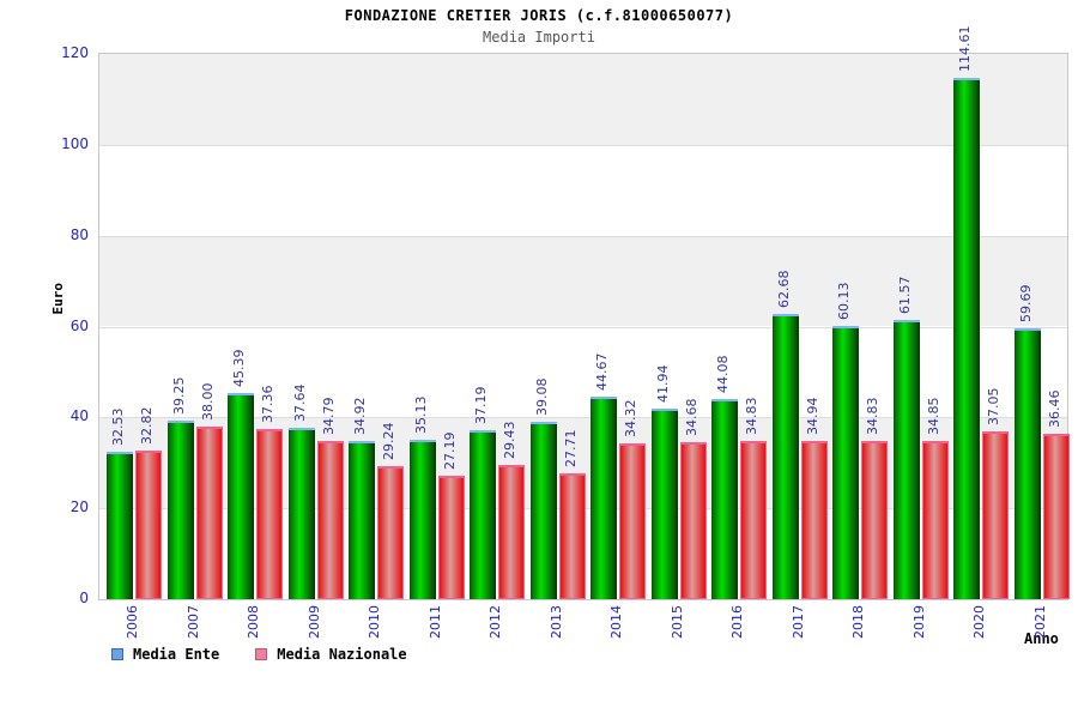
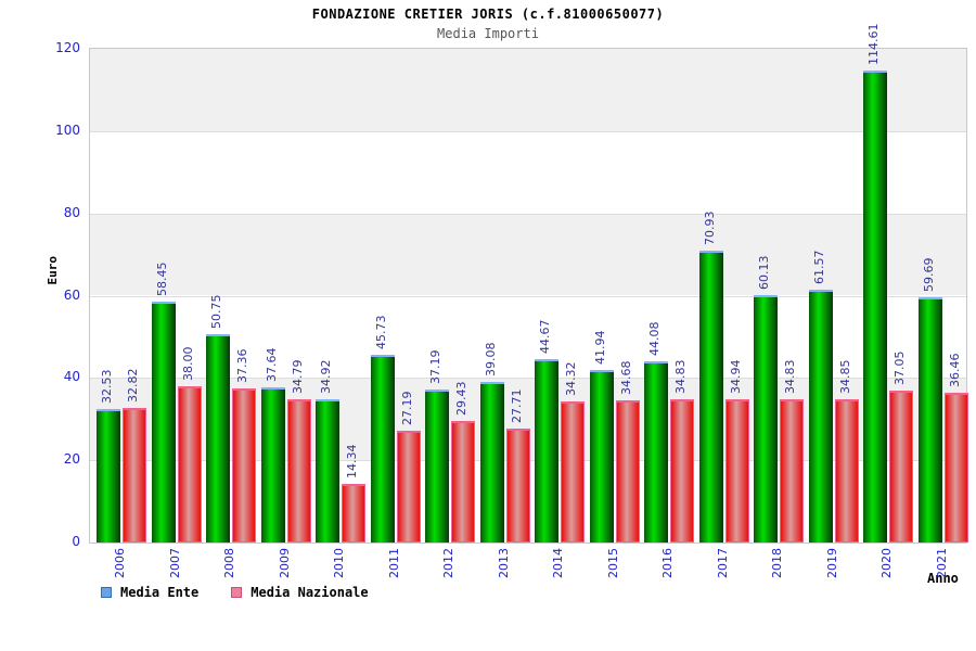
Media Ente/2007: 39.25 -> 58.45
Media Ente/2008: 45.39 -> 50.75
Media Nazionale/2010: 29.24 -> 14.34
Media Ente/2011: 35.13 -> 45.73
Media Ente/2017: 62.68 -> 70.93
